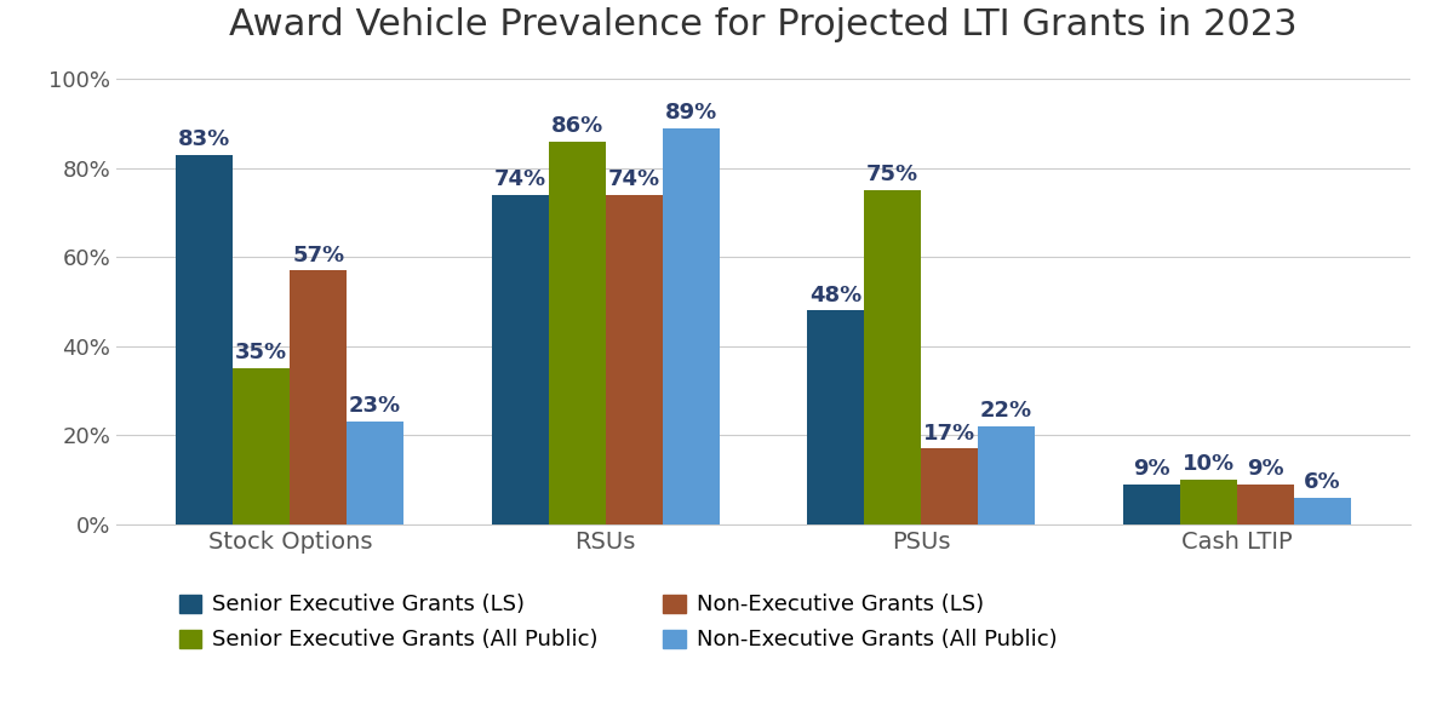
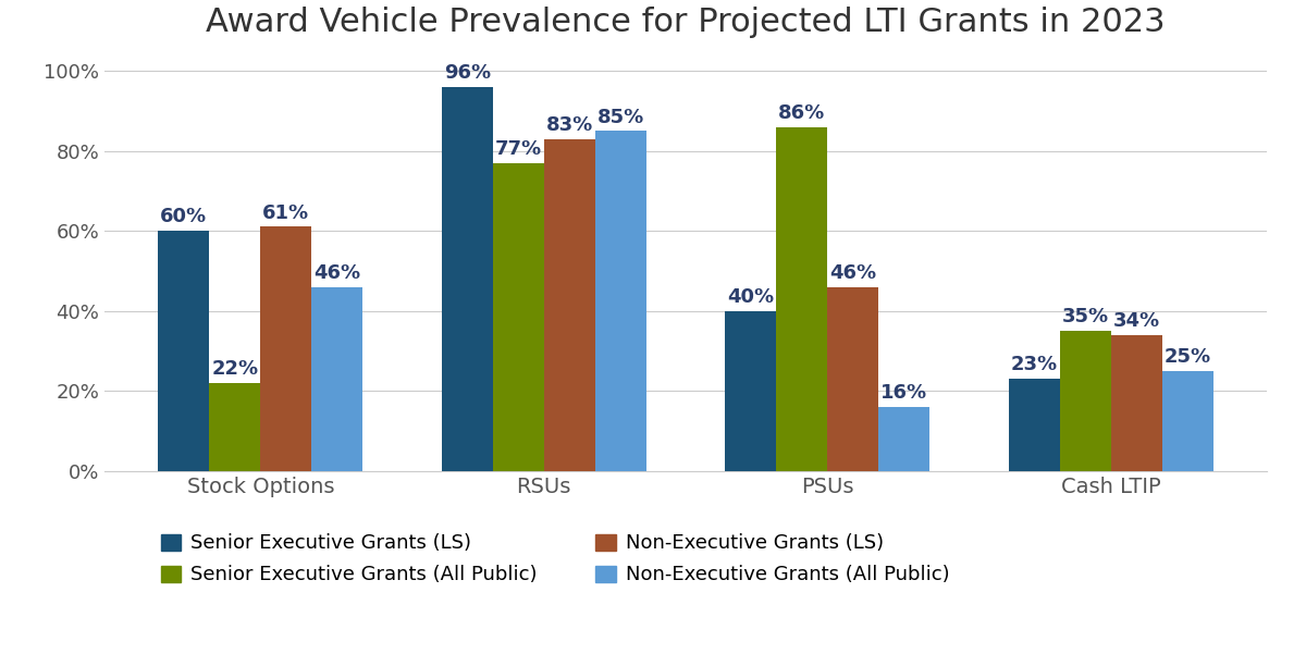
Senior Executive Grants (LS)/Stock Options: 83% -> 60%
Senior Executive Grants (All Public)/Stock Options: 35% -> 22%
Non-Executive Grants (LS)/Stock Options: 57% -> 61%
Non-Executive Grants (All Public)/Stock Options: 23% -> 46%
Senior Executive Grants (LS)/RSUs: 74% -> 96%
Senior Executive Grants (All Public)/RSUs: 86% -> 77%
Non-Executive Grants (LS)/RSUs: 74% -> 83%
Non-Executive Grants (All Public)/RSUs: 89% -> 85%
Senior Executive Grants (LS)/PSUs: 48% -> 40%
Senior Executive Grants (All Public)/PSUs: 75% -> 86%
Non-Executive Grants (LS)/PSUs: 17% -> 46%
Non-Executive Grants (All Public)/PSUs: 22% -> 16%
Senior Executive Grants (LS)/Cash LTIP: 9% -> 23%
Senior Executive Grants (All Public)/Cash LTIP: 10% -> 35%
Non-Executive Grants (LS)/Cash LTIP: 9% -> 34%
Non-Executive Grants (All Public)/Cash LTIP: 6% -> 25%
